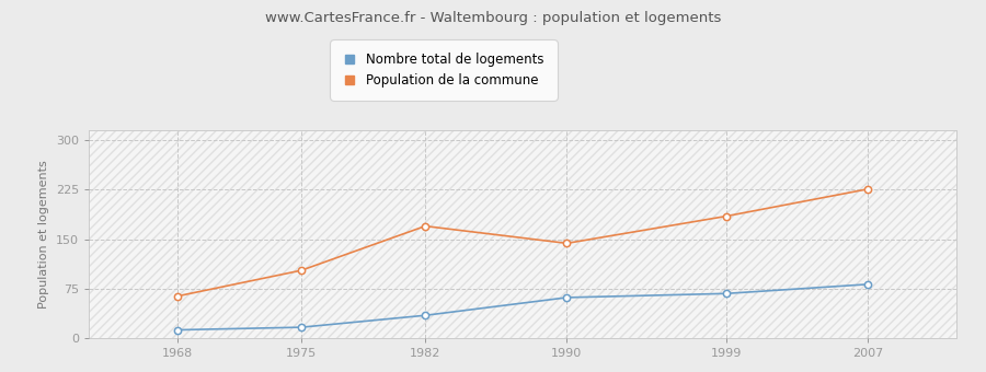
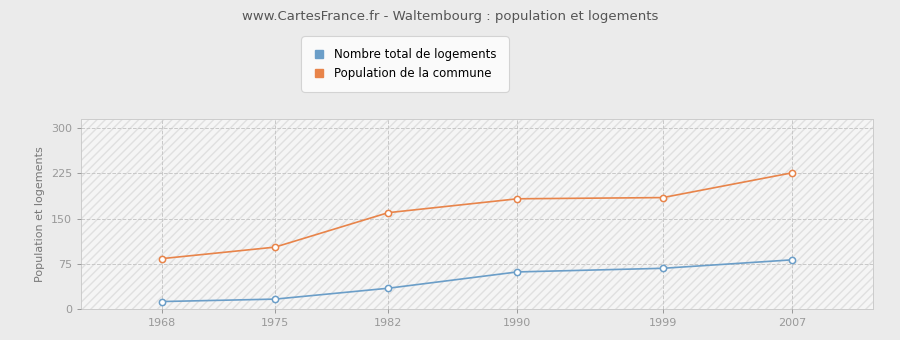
Population de la commune/1968: 64 -> 84
Population de la commune/1982: 170 -> 160
Population de la commune/1990: 144 -> 183
